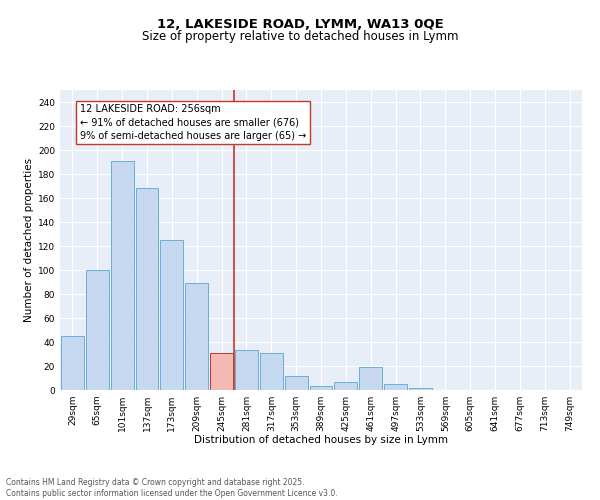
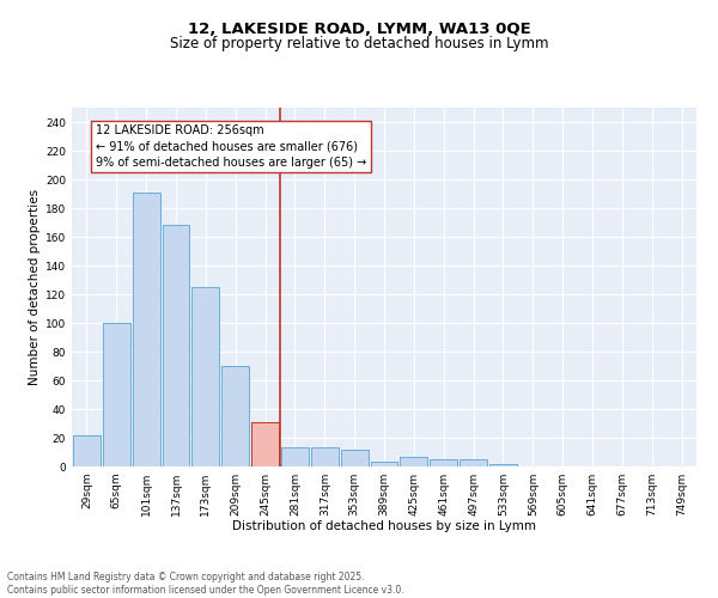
29sqm: 45 -> 22
209sqm: 89 -> 70
281sqm: 33 -> 13
317sqm: 31 -> 13
461sqm: 19 -> 5
